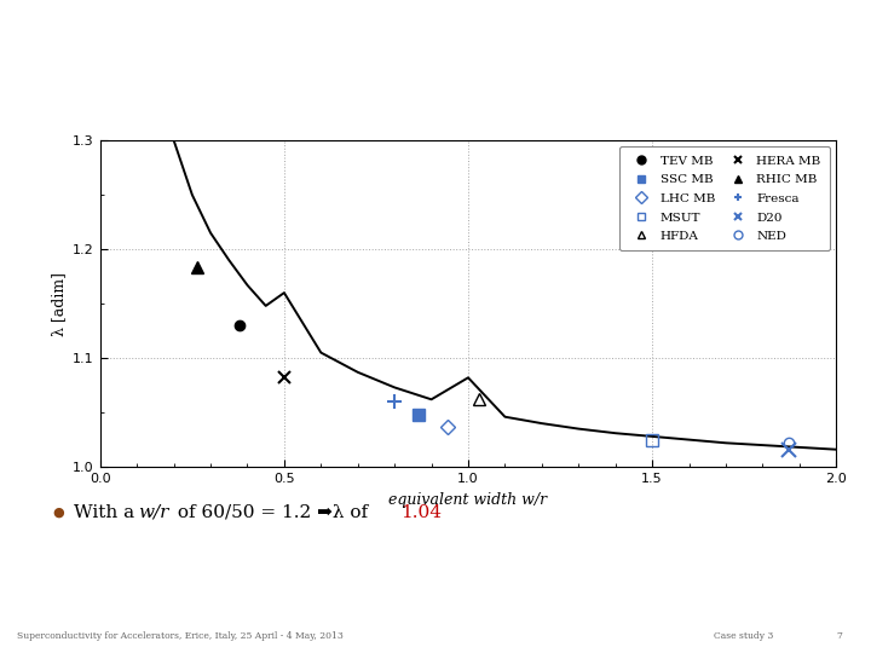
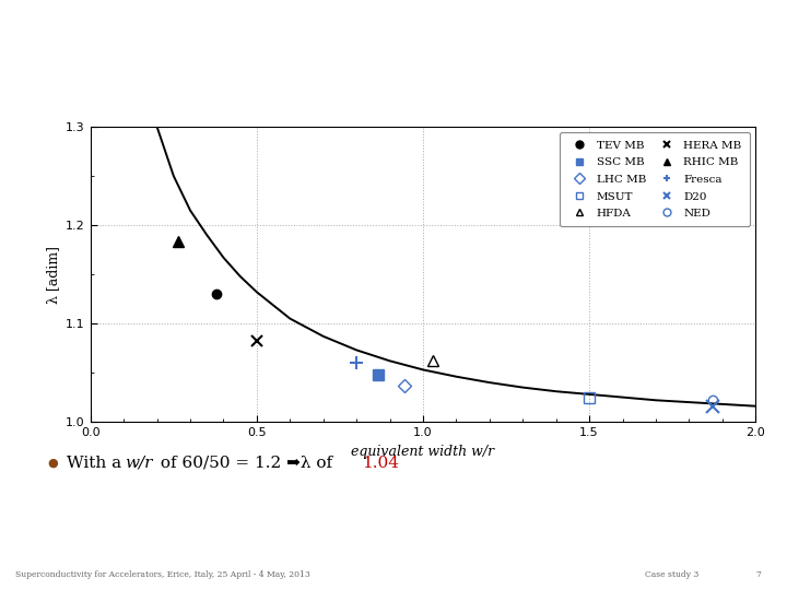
0.5: 1.160 -> 1.132
1.0: 1.082 -> 1.053
